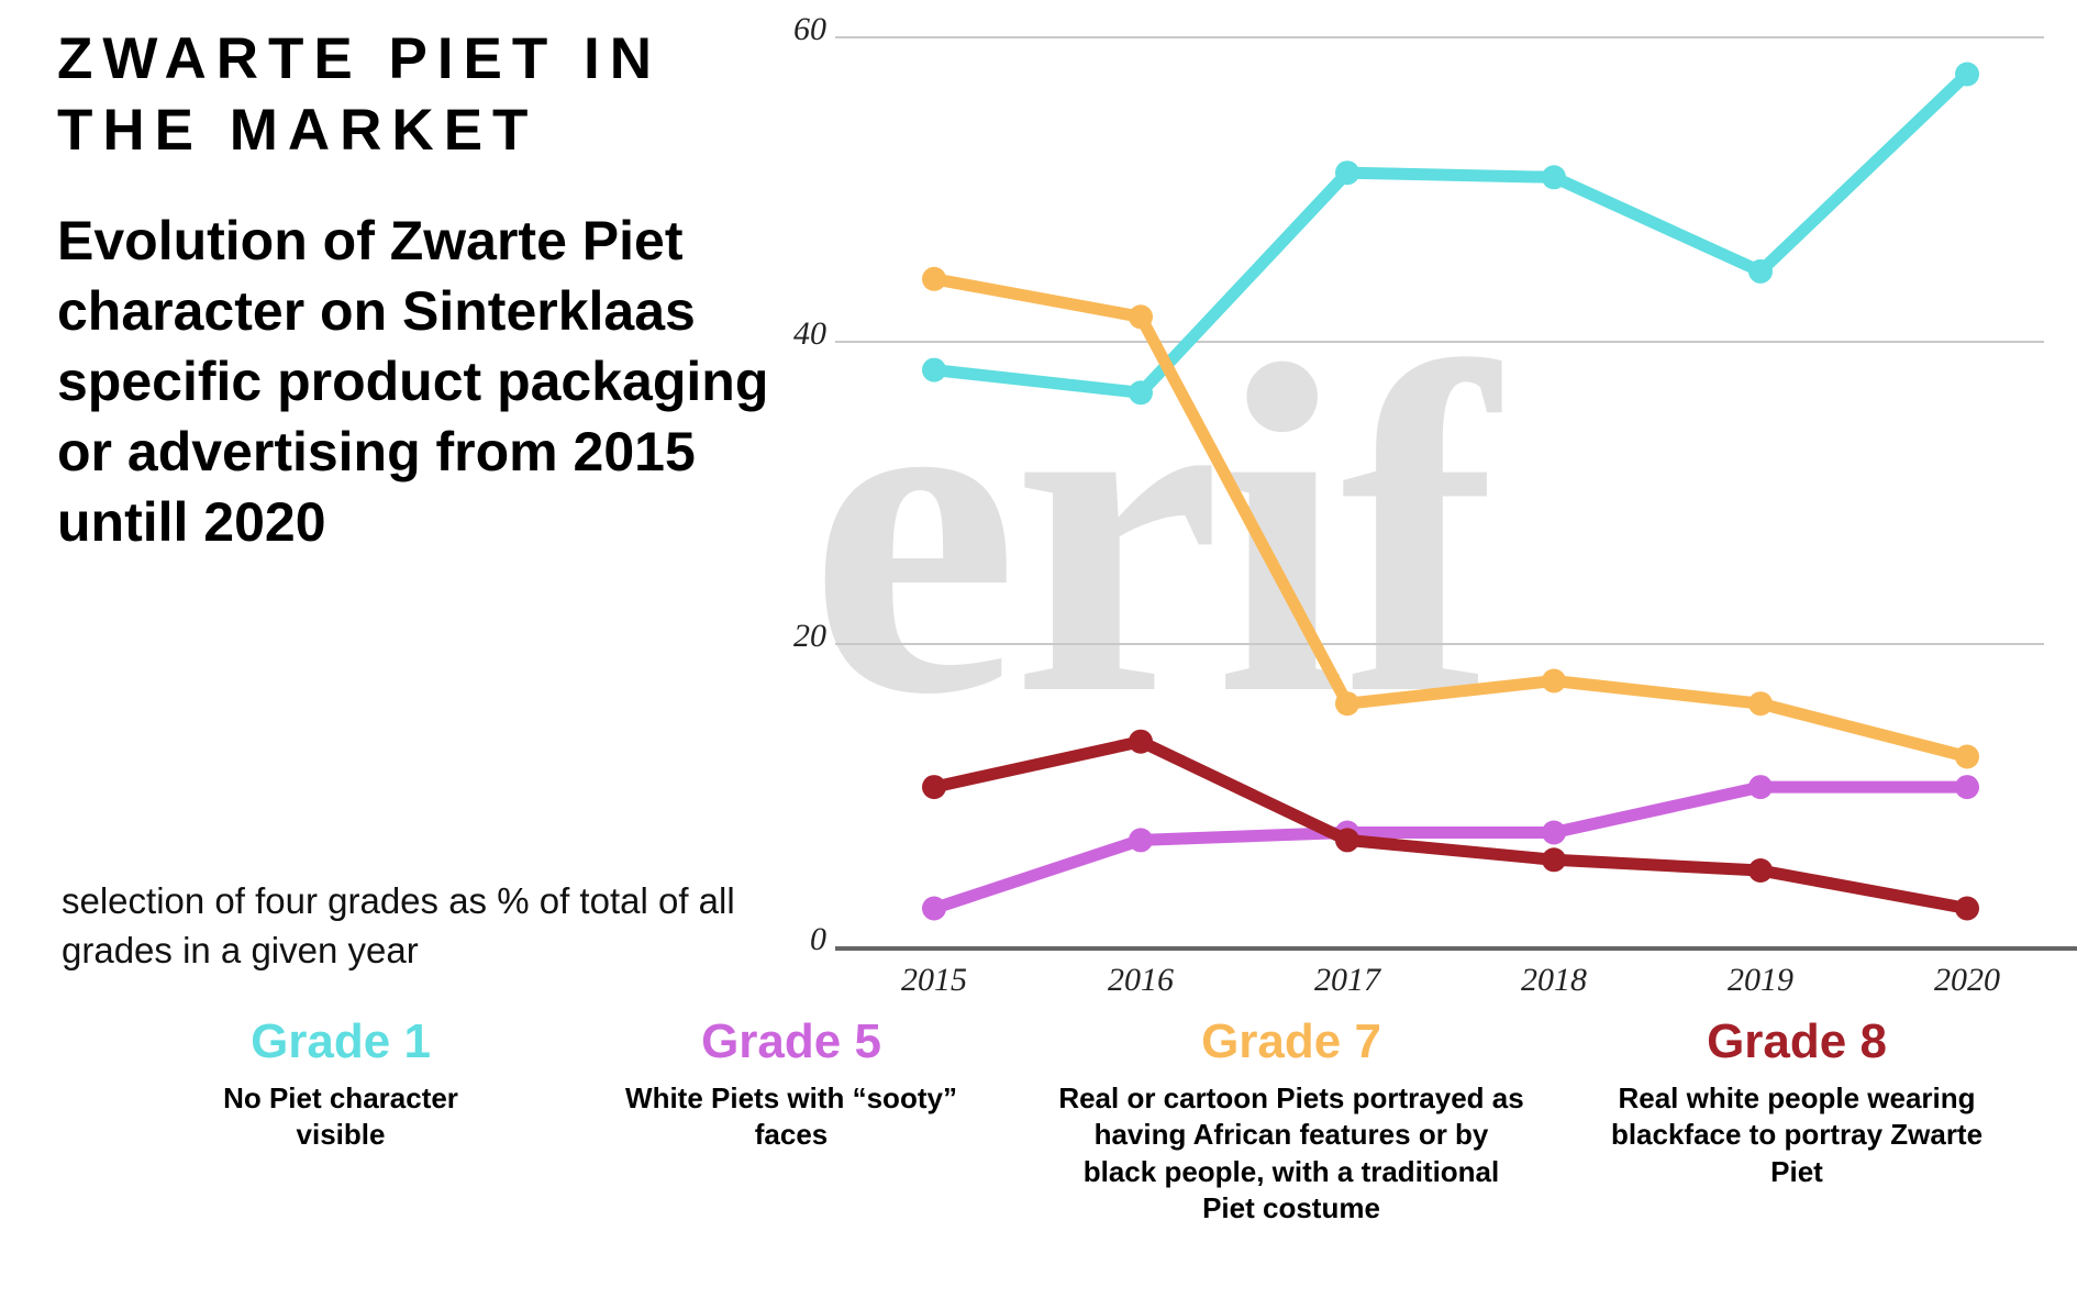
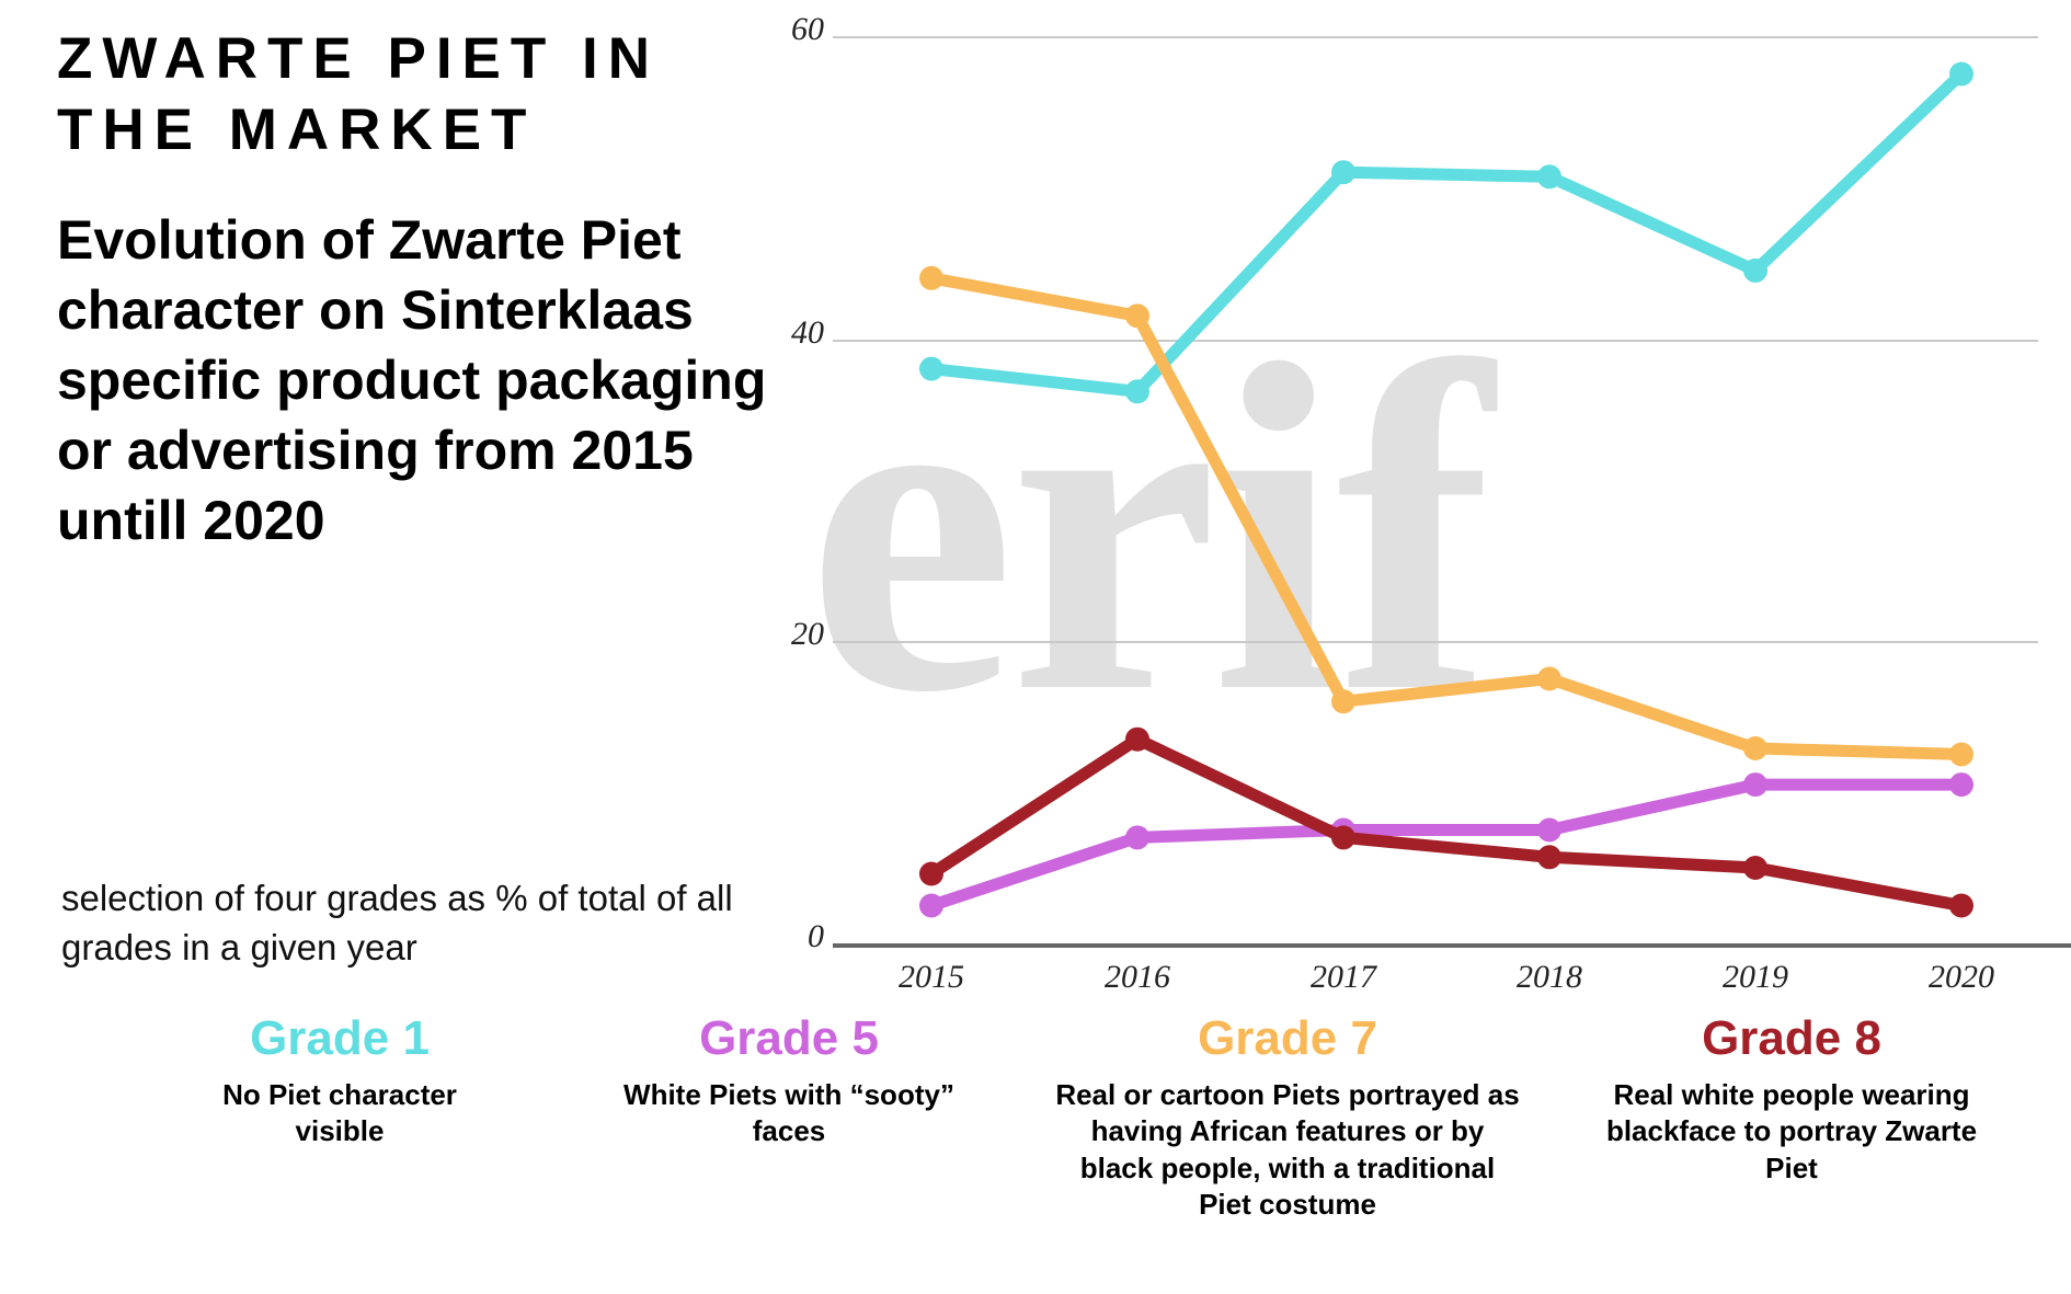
Grade 8/2015: 10.5 -> 4.6
Grade 7/2019: 16.0 -> 12.9
